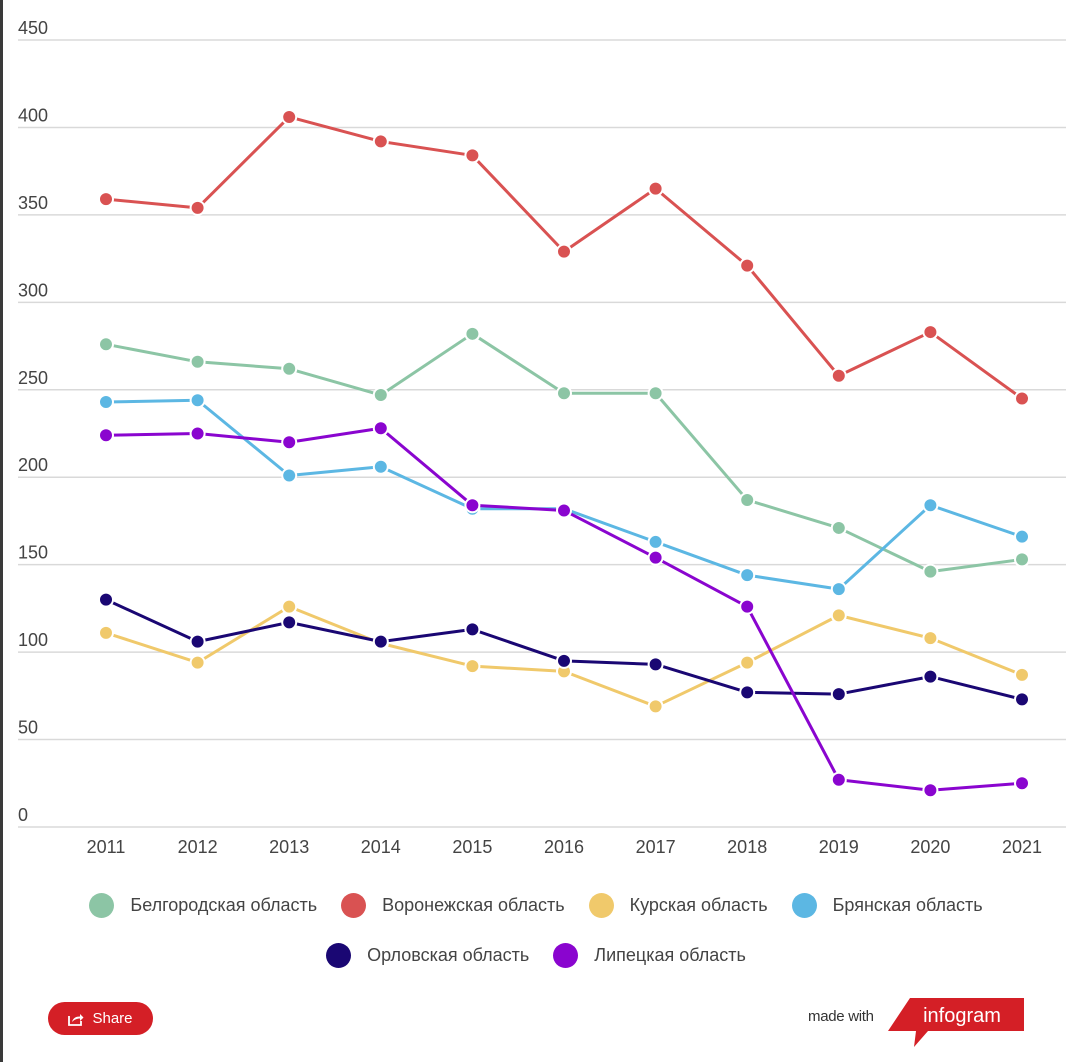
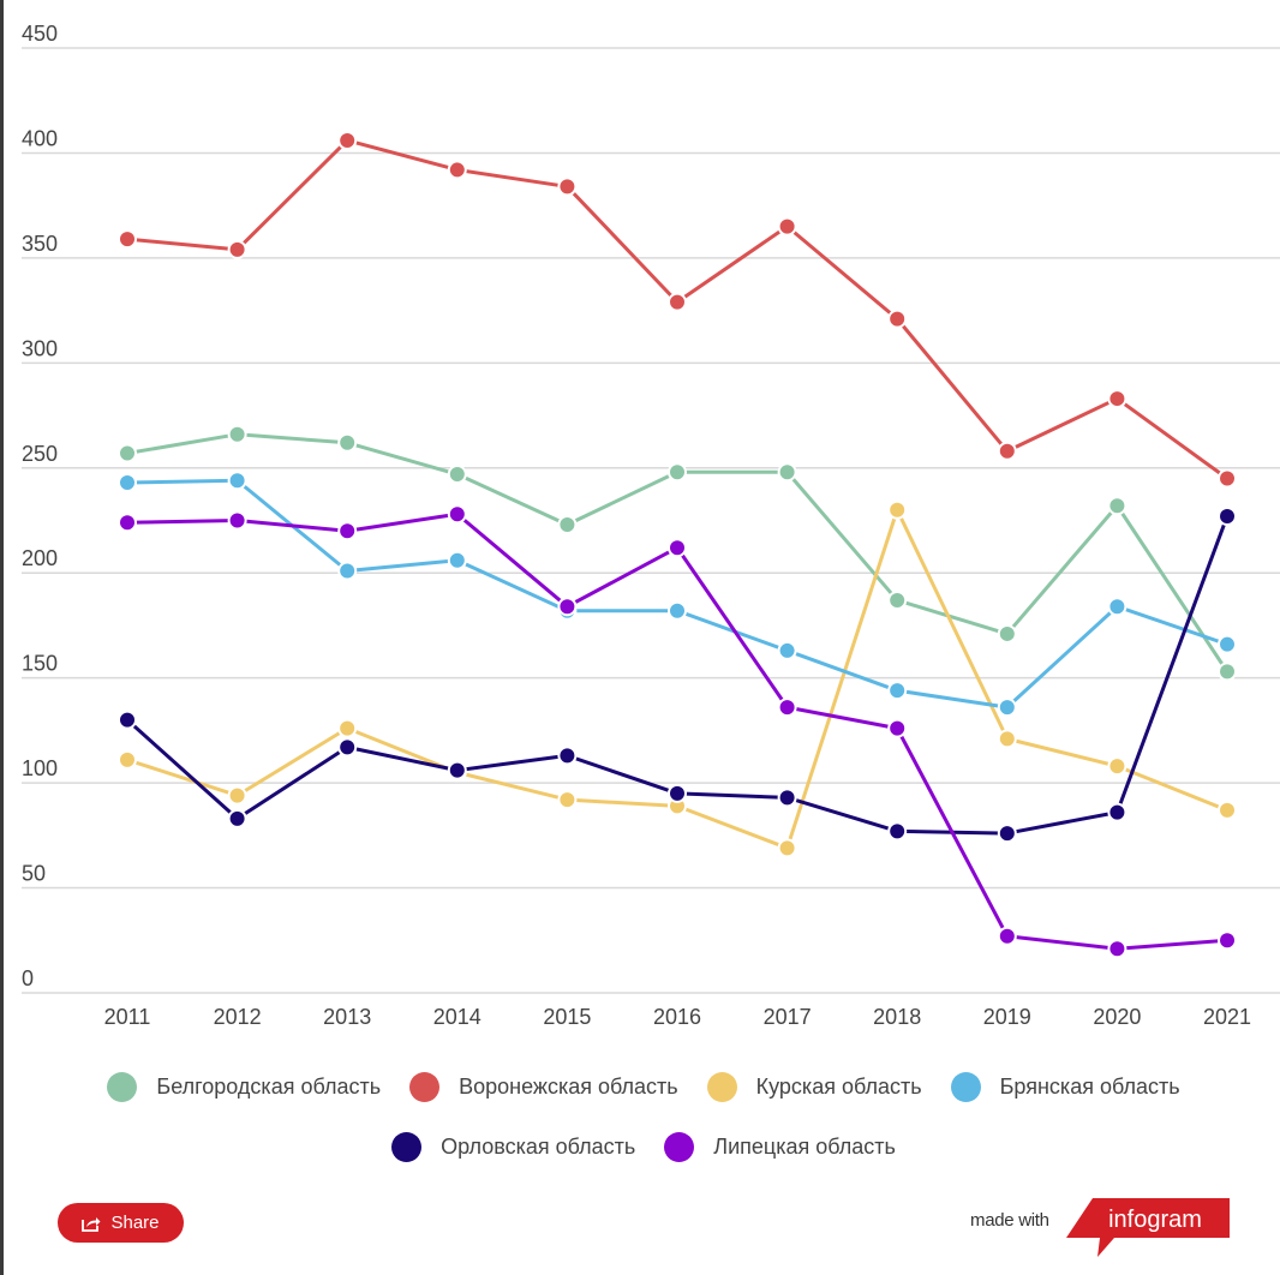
Белгородская область/2011: 276 -> 257
Орловская область/2012: 106 -> 83
Белгородская область/2015: 282 -> 223
Липецкая область/2016: 181 -> 212
Липецкая область/2017: 154 -> 136
Курская область/2018: 94 -> 230
Белгородская область/2020: 146 -> 232
Орловская область/2021: 73 -> 227
